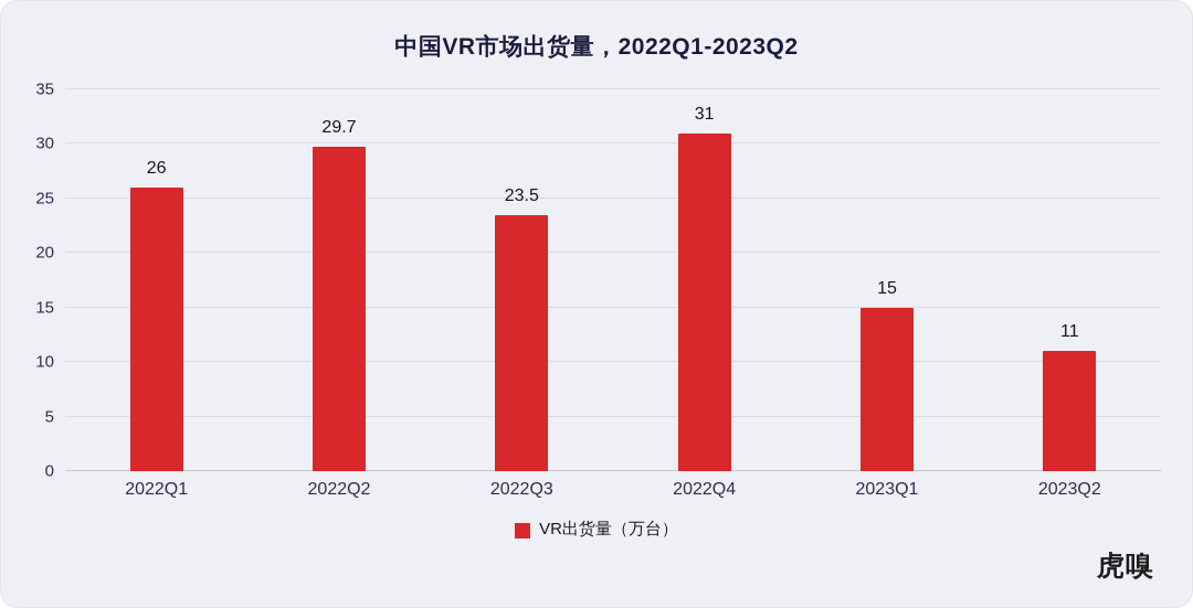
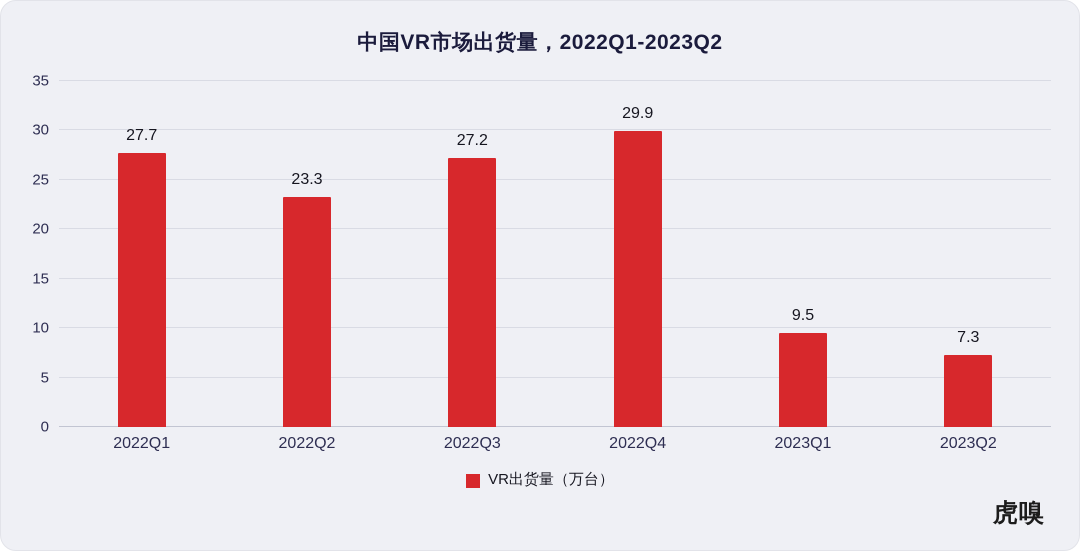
2022Q1: 26 -> 27.7
2022Q2: 29.7 -> 23.3
2022Q3: 23.5 -> 27.2
2022Q4: 31 -> 29.9
2023Q1: 15 -> 9.5
2023Q2: 11 -> 7.3
